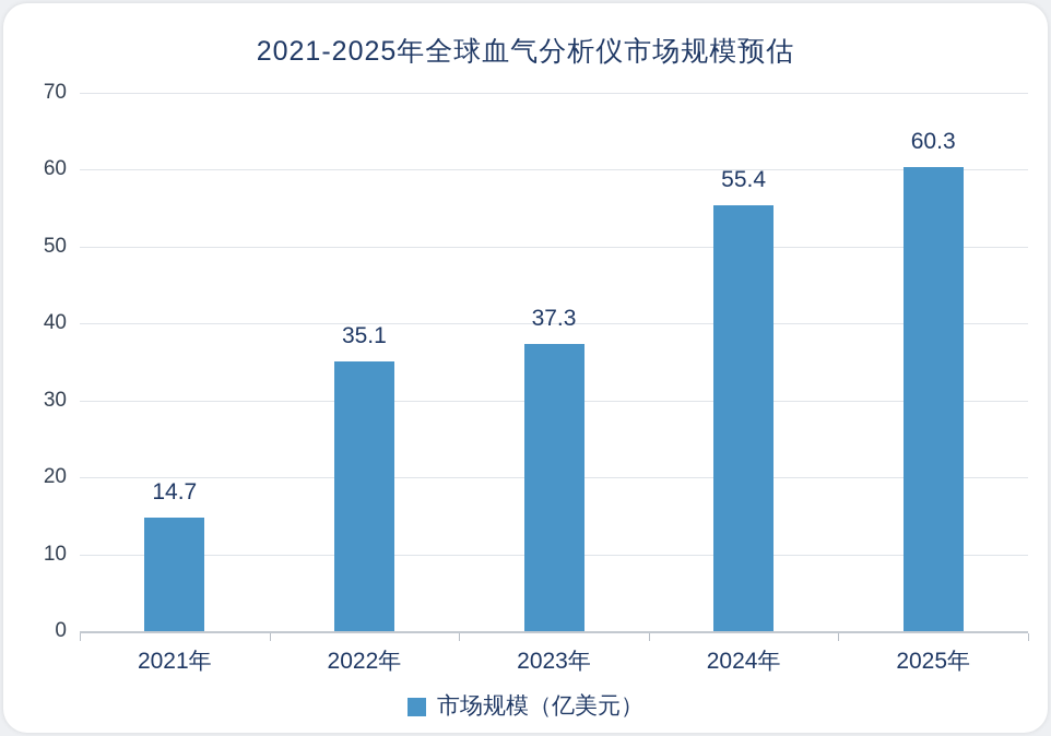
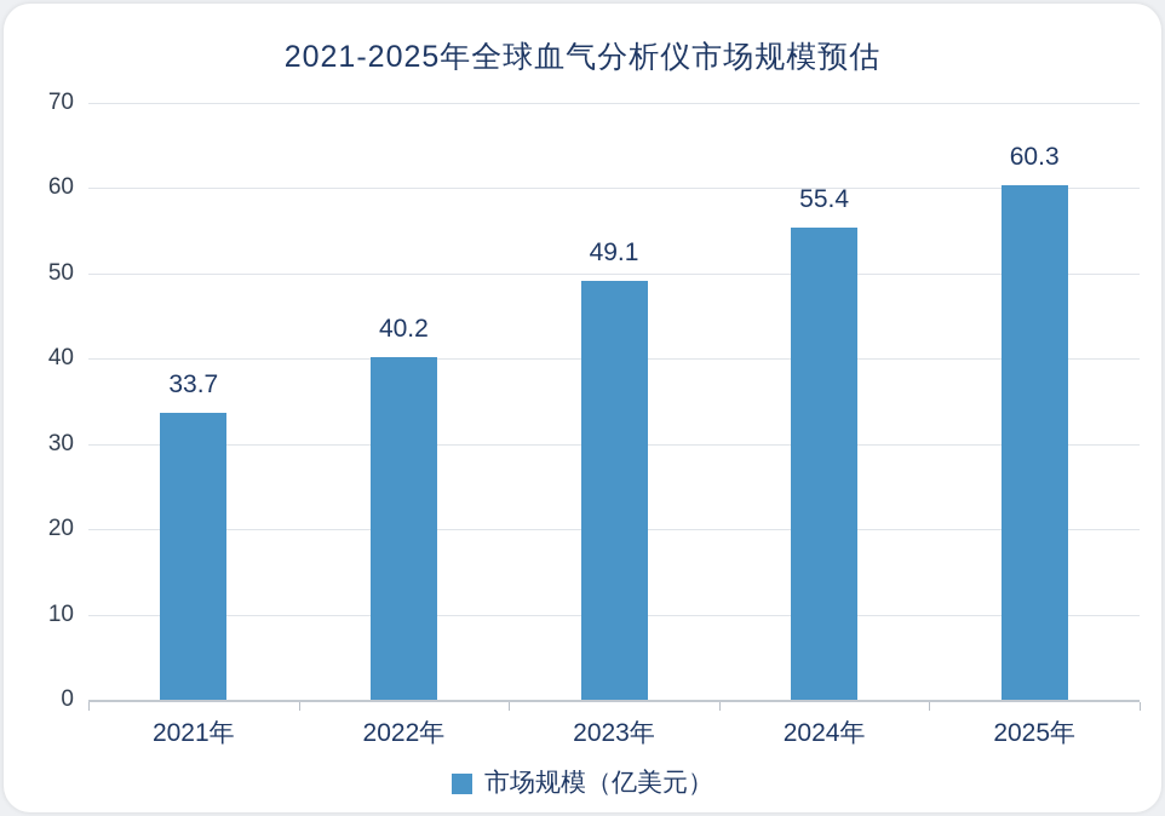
2021年: 14.7 -> 33.7
2022年: 35.1 -> 40.2
2023年: 37.3 -> 49.1
